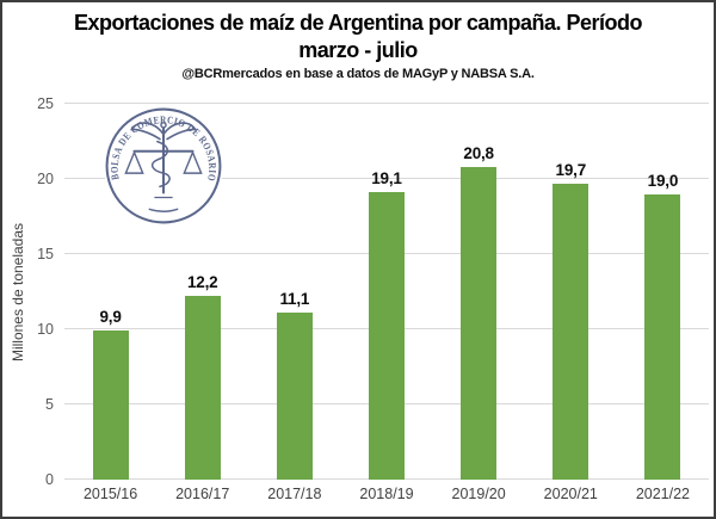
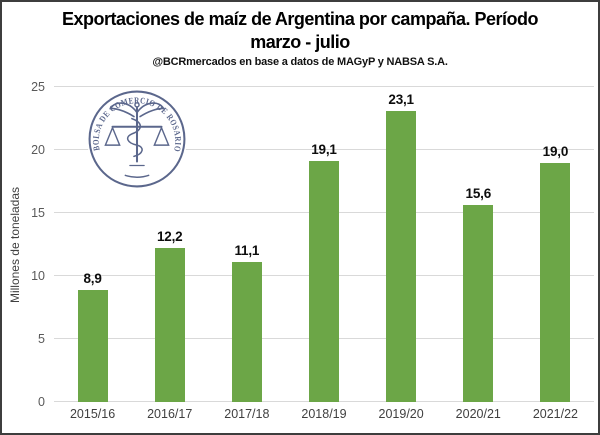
2015/16: 9,9 -> 8,9
2019/20: 20,8 -> 23,1
2020/21: 19,7 -> 15,6
